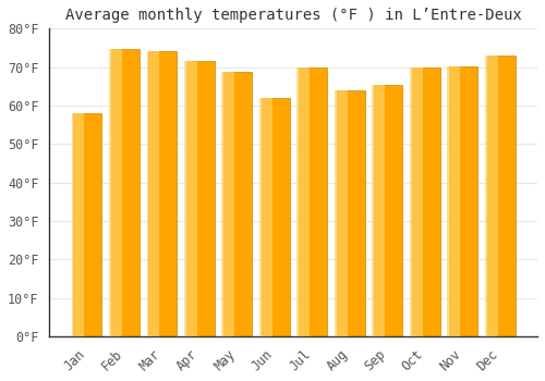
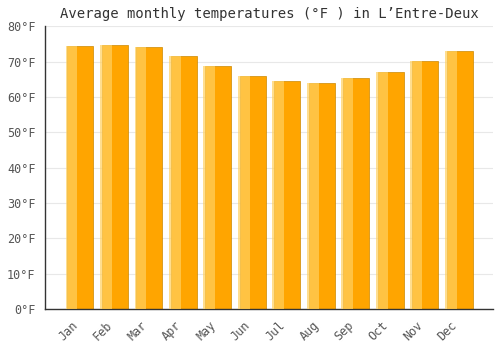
Jan: 58.0°F -> 74.5°F
Jun: 62.0°F -> 65.8°F
Jul: 70.0°F -> 64.6°F
Oct: 70.0°F -> 67.0°F
